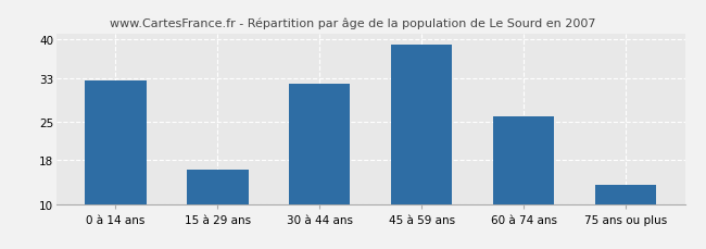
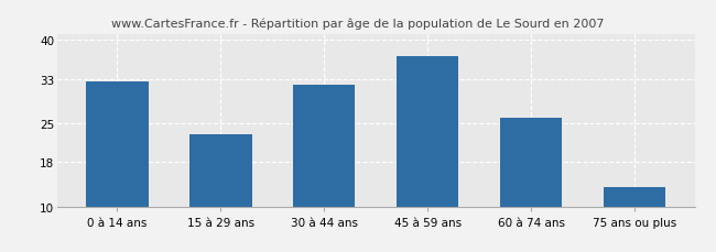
15 à 29 ans: 16.2 -> 23.0
45 à 59 ans: 39.0 -> 37.0
